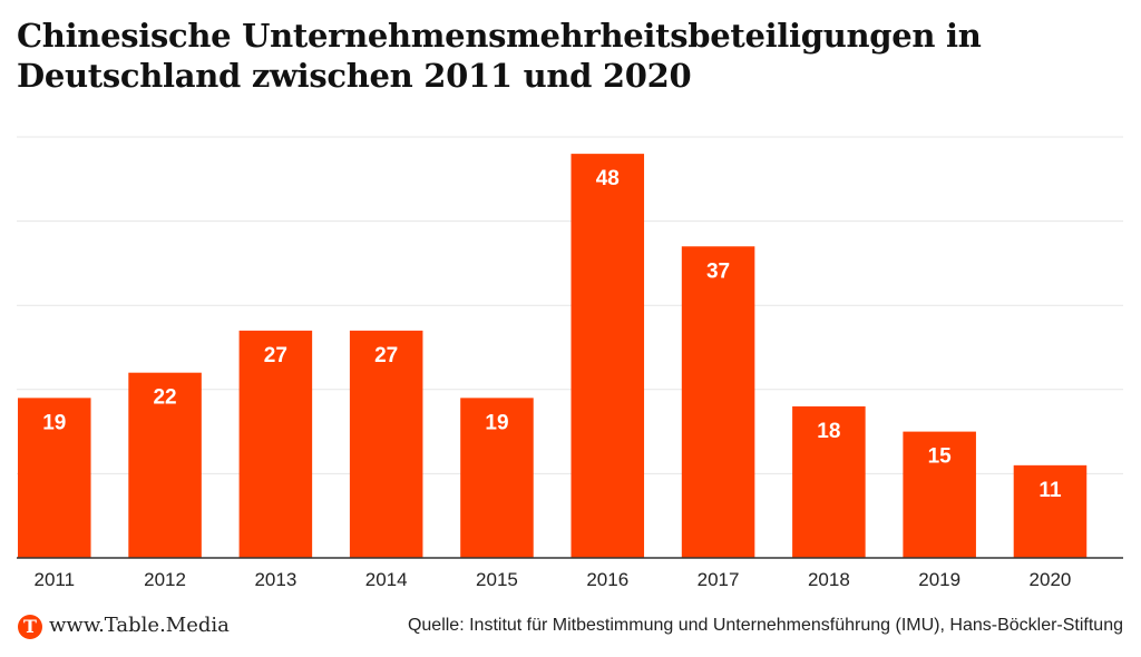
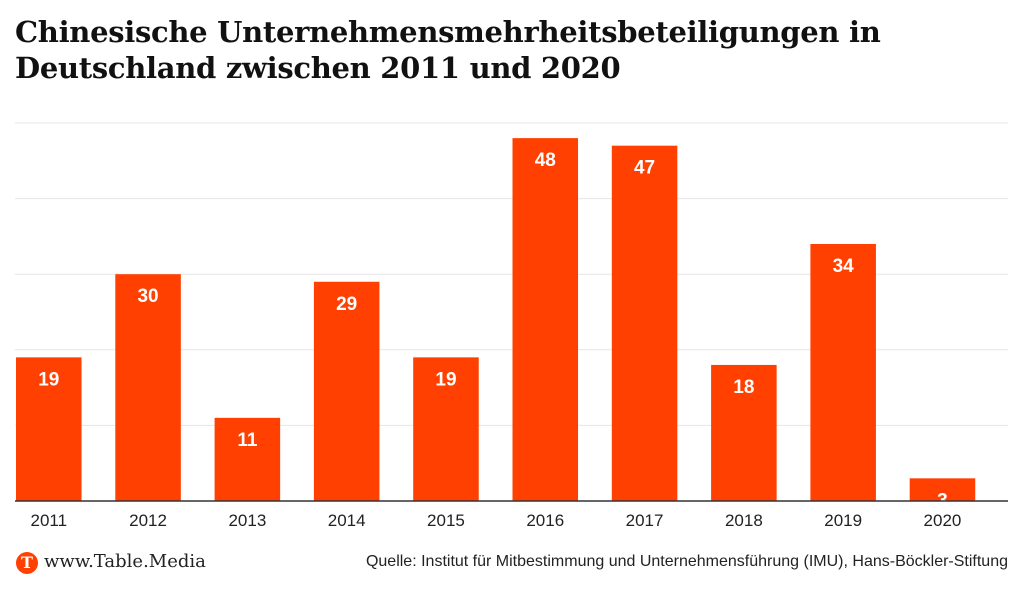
2012: 22 -> 30
2013: 27 -> 11
2014: 27 -> 29
2017: 37 -> 47
2019: 15 -> 34
2020: 11 -> 3
